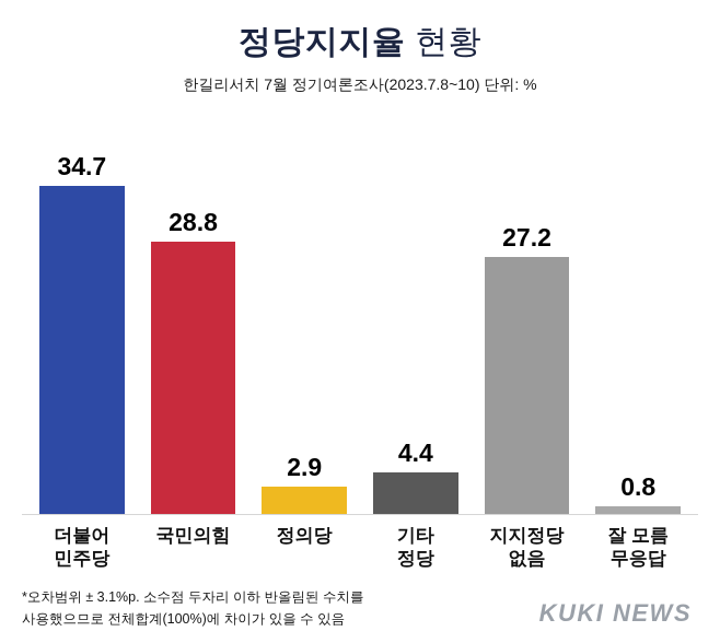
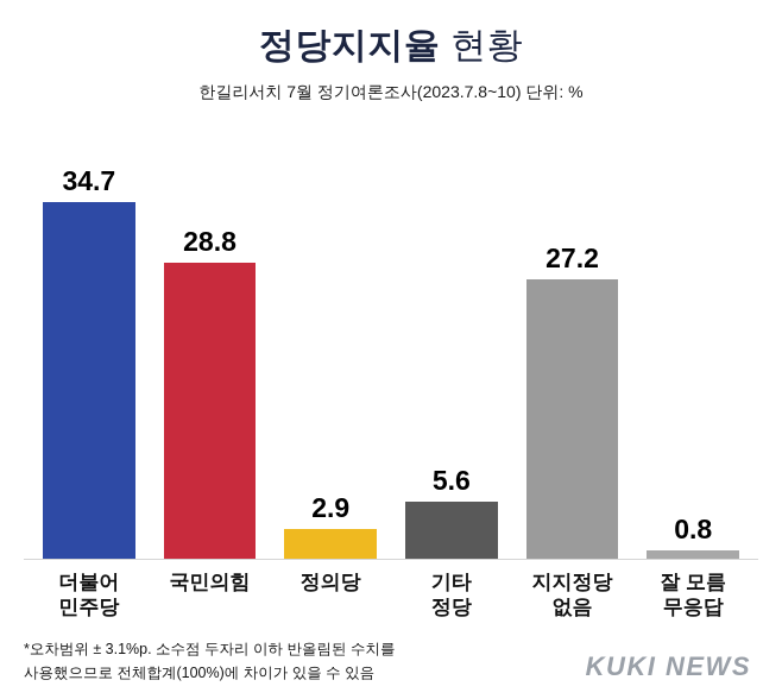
기타 정당: 4.4 -> 5.6
